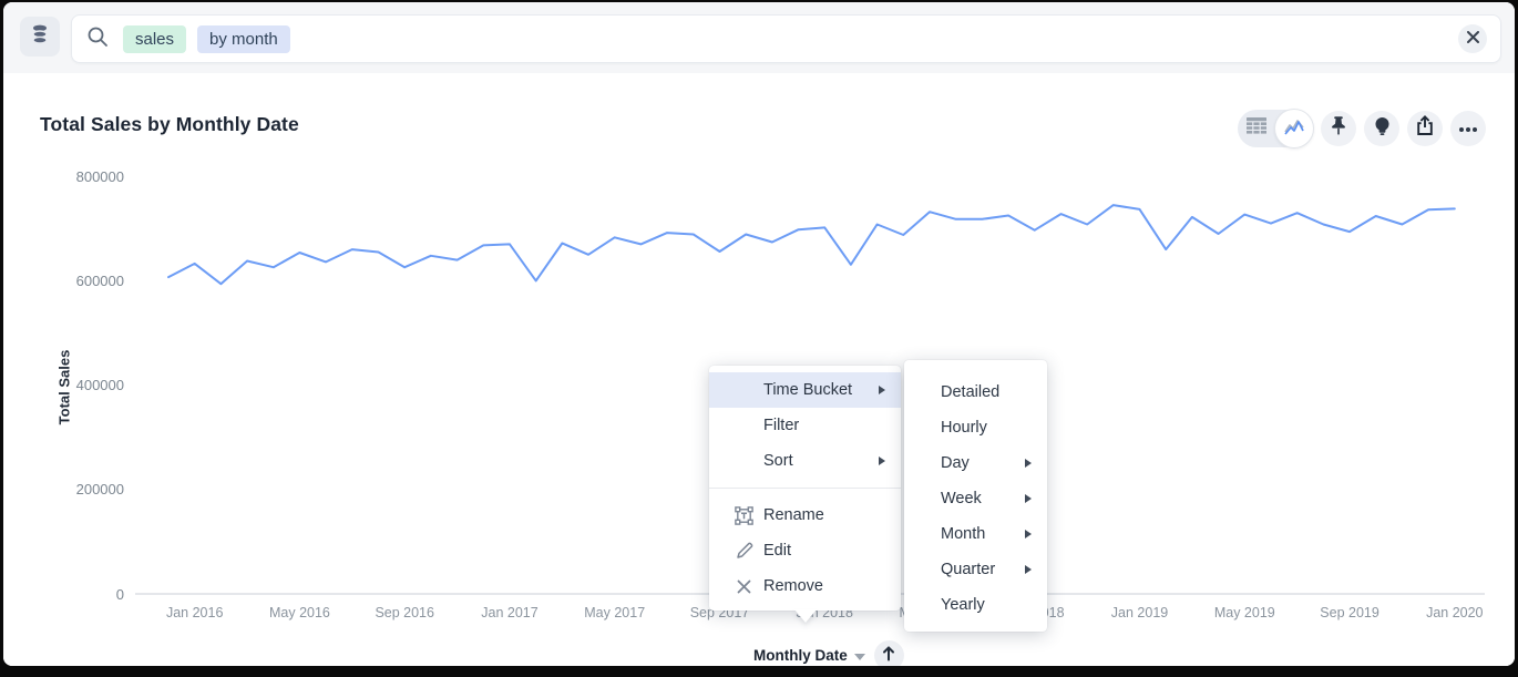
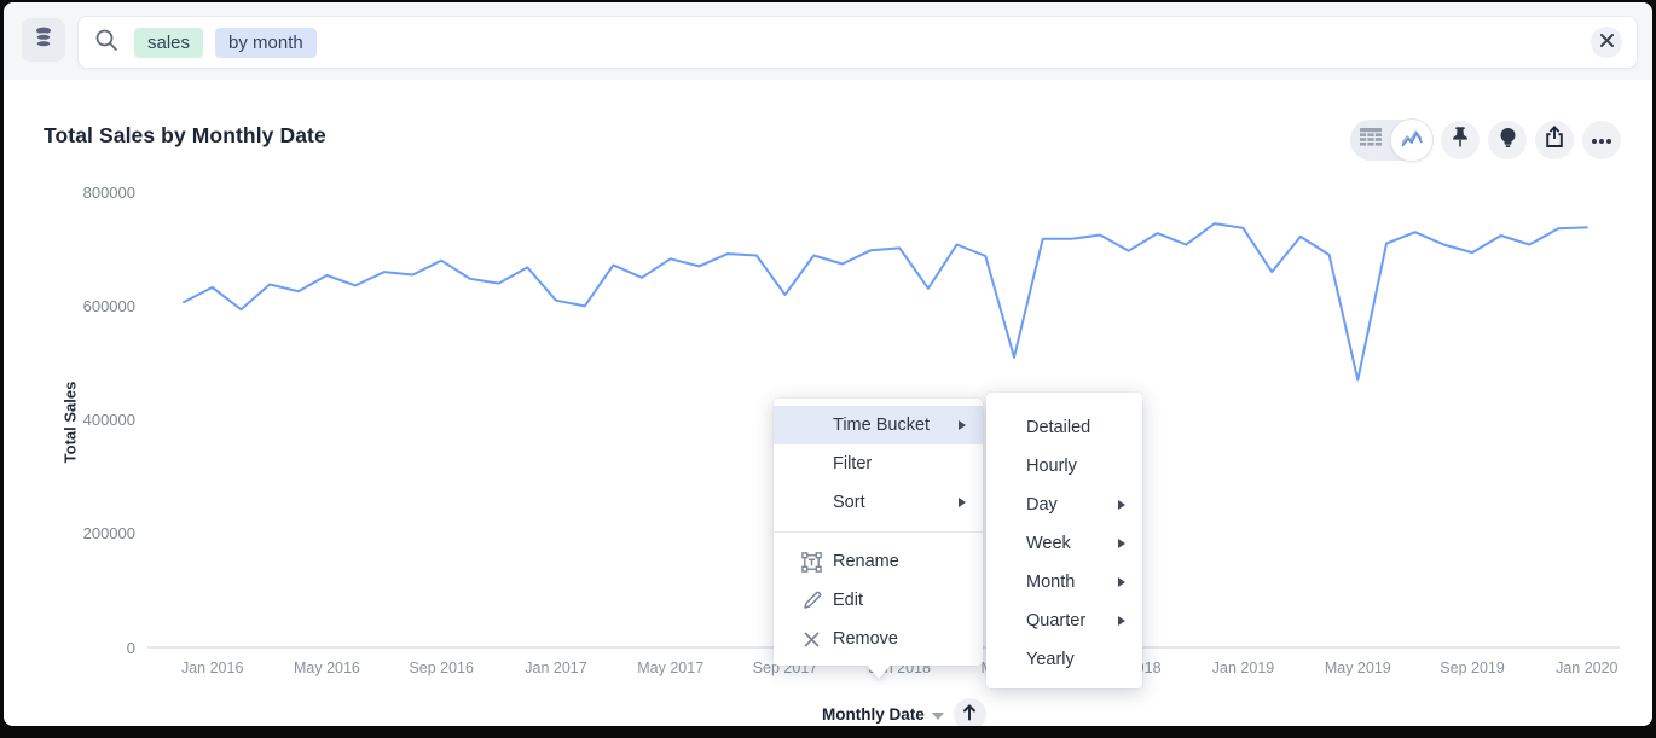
Sep 2016: 630000 -> 680000
Jan 2017: 670000 -> 610000
Sep 2017: 660000 -> 620000
May 2018: 730000 -> 510000
May 2019: 730000 -> 470000
